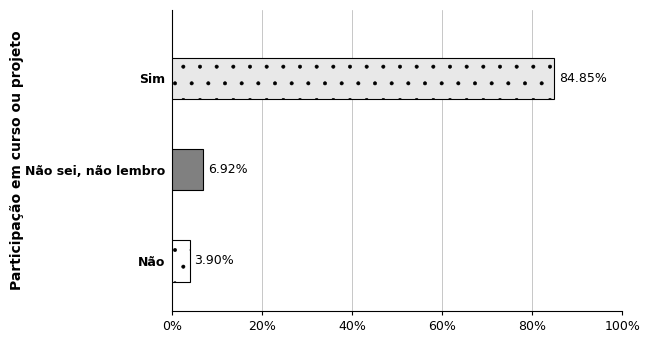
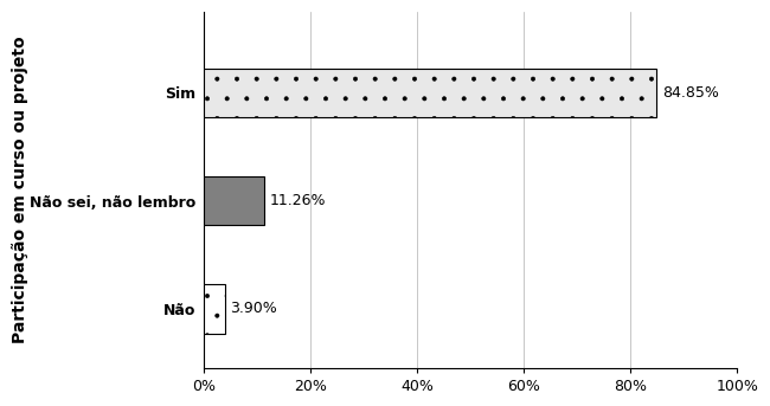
Não sei, não lembro: 6.92% -> 11.26%
